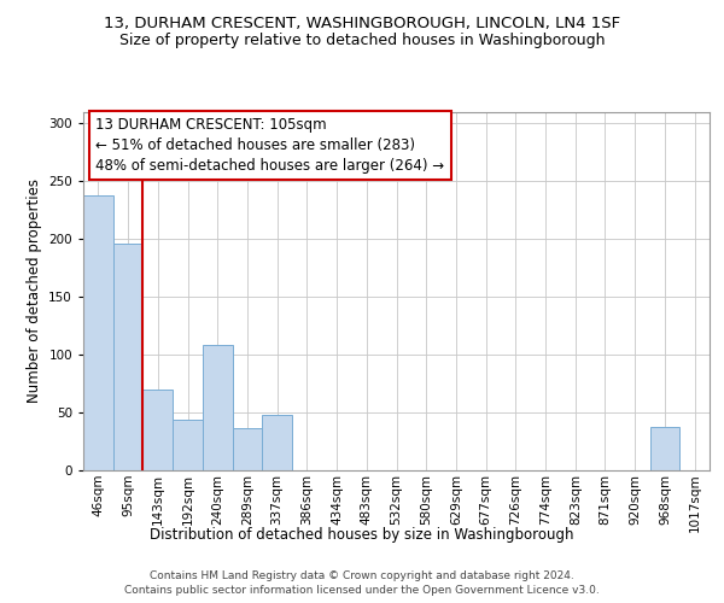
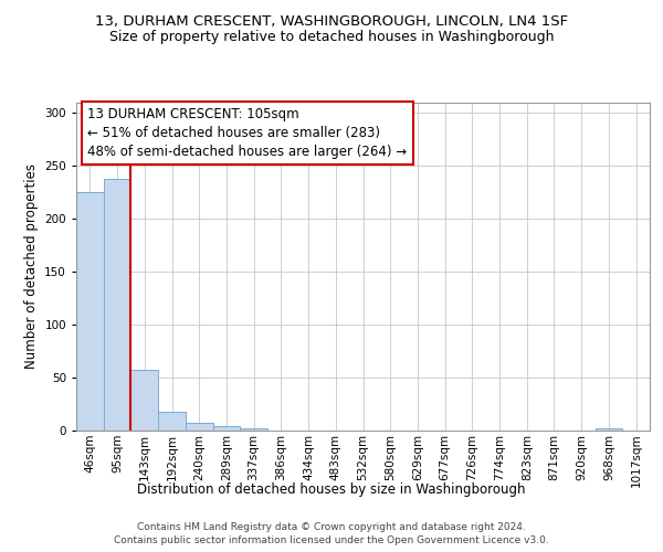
46sqm: 238 -> 225
95sqm: 196 -> 238
143sqm: 70 -> 57
192sqm: 44 -> 18
240sqm: 108 -> 7
289sqm: 36 -> 4
337sqm: 48 -> 2
968sqm: 38 -> 2
